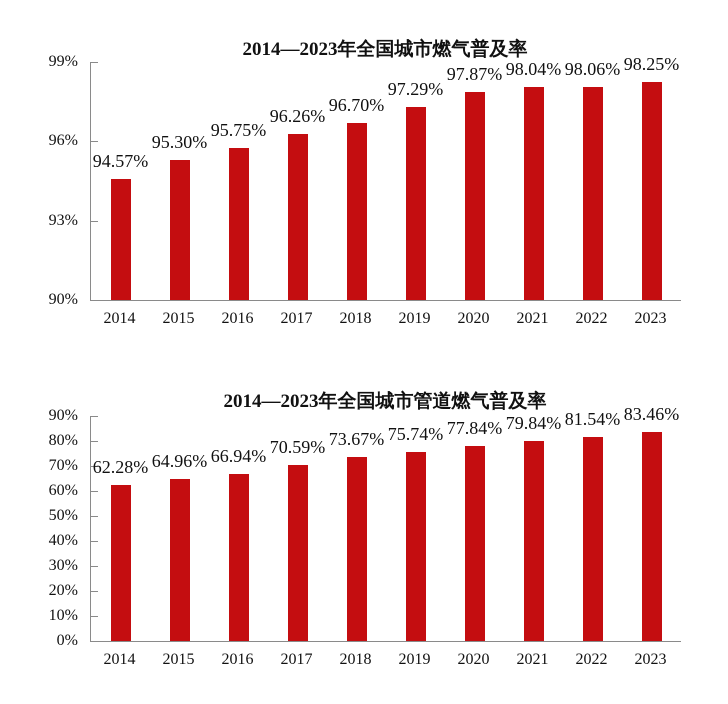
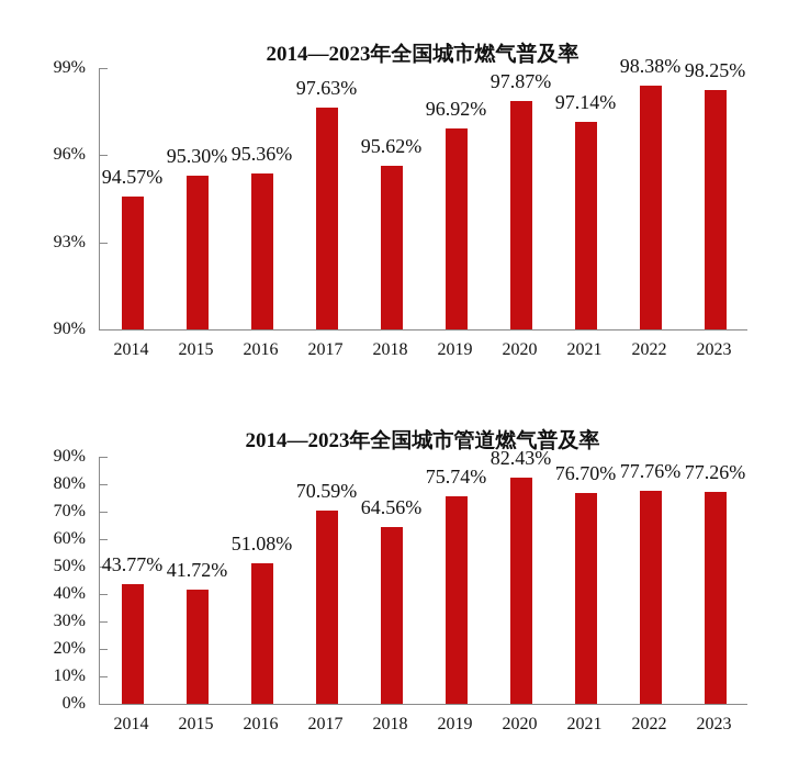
2014—2023年全国城市燃气普及率/2016: 95.75% -> 95.36%
2014—2023年全国城市燃气普及率/2017: 96.26% -> 97.63%
2014—2023年全国城市燃气普及率/2018: 96.70% -> 95.62%
2014—2023年全国城市燃气普及率/2019: 97.29% -> 96.92%
2014—2023年全国城市燃气普及率/2021: 98.04% -> 97.14%
2014—2023年全国城市燃气普及率/2022: 98.06% -> 98.38%
2014—2023年全国城市管道燃气普及率/2014: 62.28% -> 43.77%
2014—2023年全国城市管道燃气普及率/2015: 64.96% -> 41.72%
2014—2023年全国城市管道燃气普及率/2016: 66.94% -> 51.08%
2014—2023年全国城市管道燃气普及率/2018: 73.67% -> 64.56%
2014—2023年全国城市管道燃气普及率/2020: 77.84% -> 82.43%
2014—2023年全国城市管道燃气普及率/2021: 79.84% -> 76.70%
2014—2023年全国城市管道燃气普及率/2022: 81.54% -> 77.76%
2014—2023年全国城市管道燃气普及率/2023: 83.46% -> 77.26%
